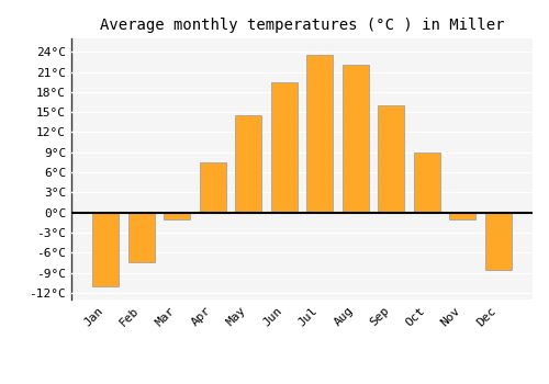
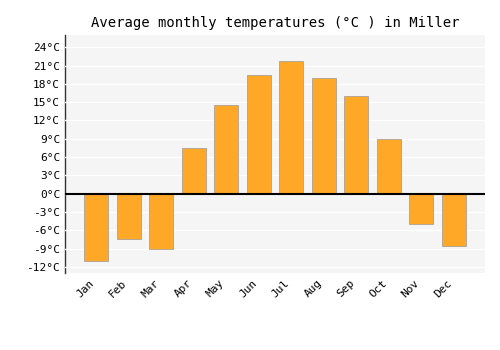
Mar: -1.0°C -> -9.0°C
Jul: 23.5°C -> 21.8°C
Aug: 22.0°C -> 19.0°C
Nov: -1.0°C -> -5.0°C
